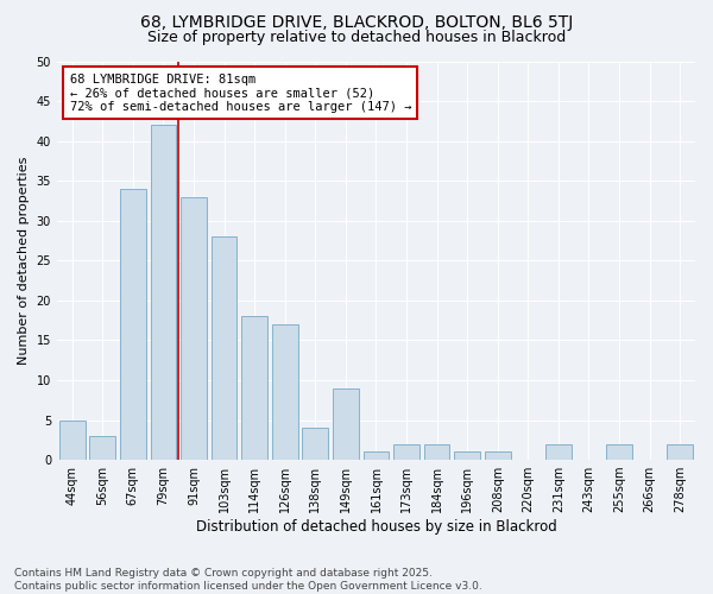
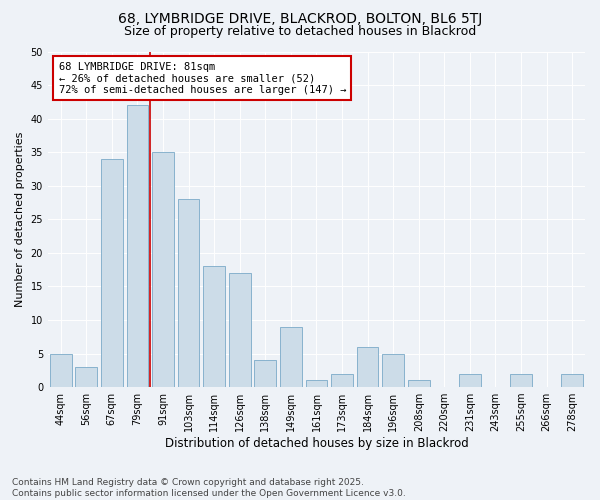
91sqm: 33 -> 35
184sqm: 2 -> 6
196sqm: 1 -> 5
